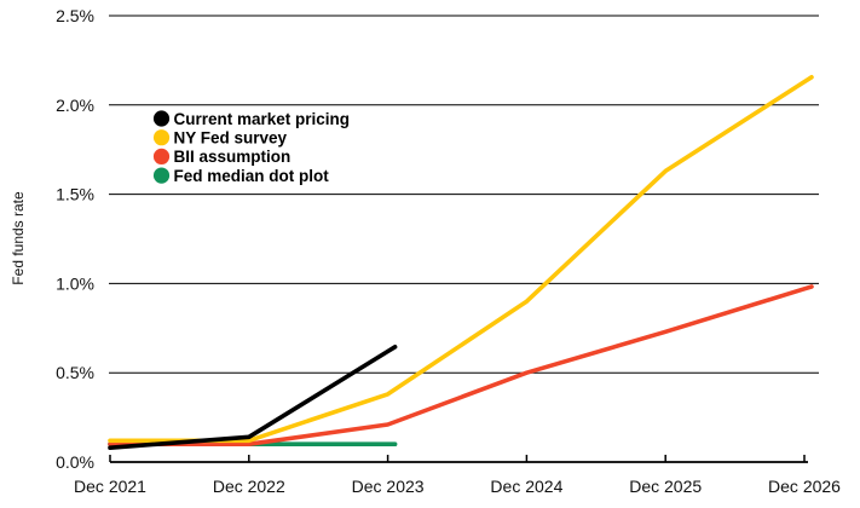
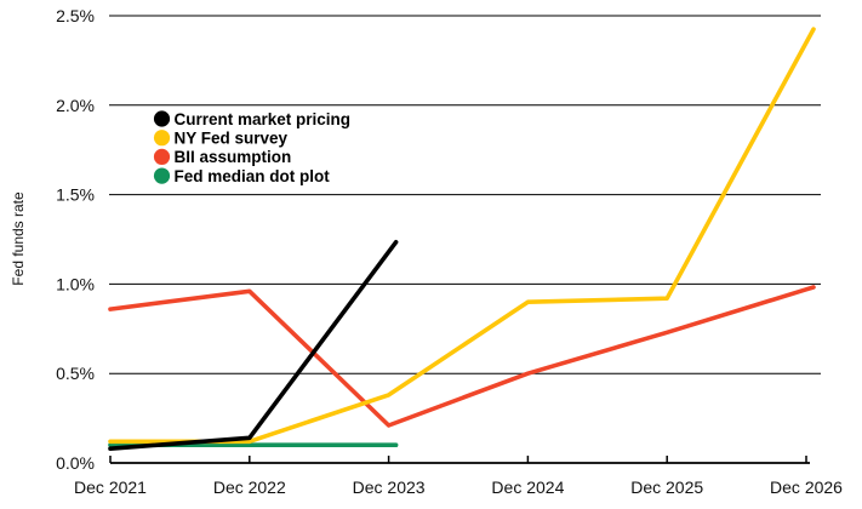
BII assumption/Dec 2021: 0.10% -> 0.86%
BII assumption/Dec 2022: 0.10% -> 0.96%
Current market pricing/Dec 2023: 0.62% -> 1.18%
NY Fed survey/Dec 2025: 1.63% -> 0.92%
NY Fed survey/Dec 2026: 2.13% -> 2.35%
